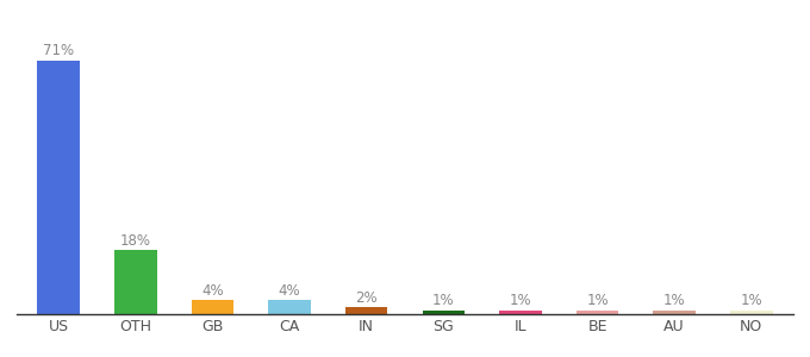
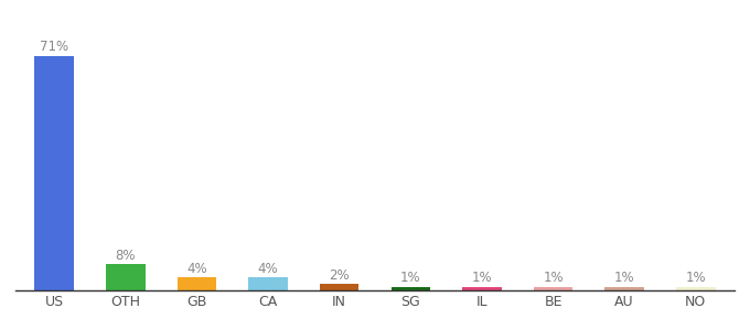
OTH: 18% -> 8%
